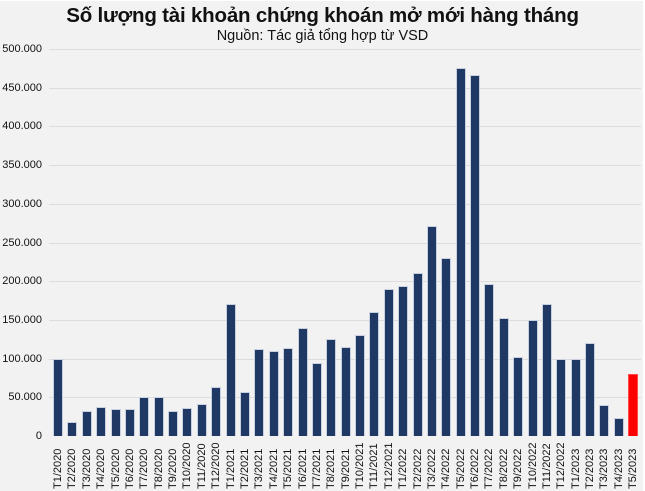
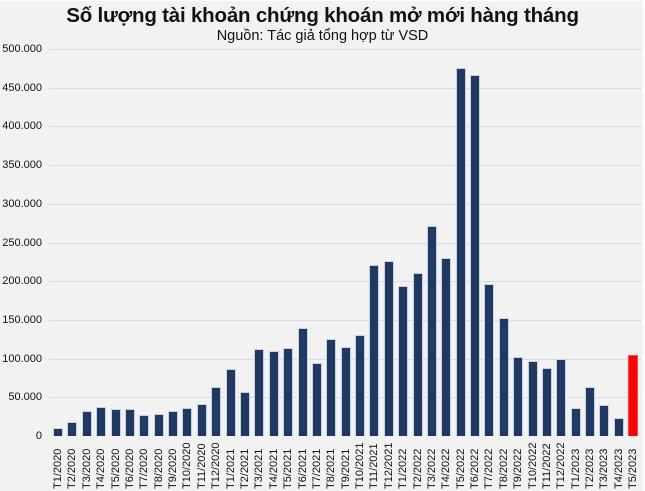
T1/2020: 100000 -> 10000
T7/2020: 50000 -> 30000
T8/2020: 50000 -> 30000
T1/2021: 170000 -> 90000
T11/2021: 160000 -> 220000
T12/2021: 190000 -> 230000
T10/2022: 150000 -> 100000
T11/2022: 170000 -> 90000
T1/2023: 100000 -> 40000
T2/2023: 120000 -> 60000
T5/2023: 80000 -> 100000
